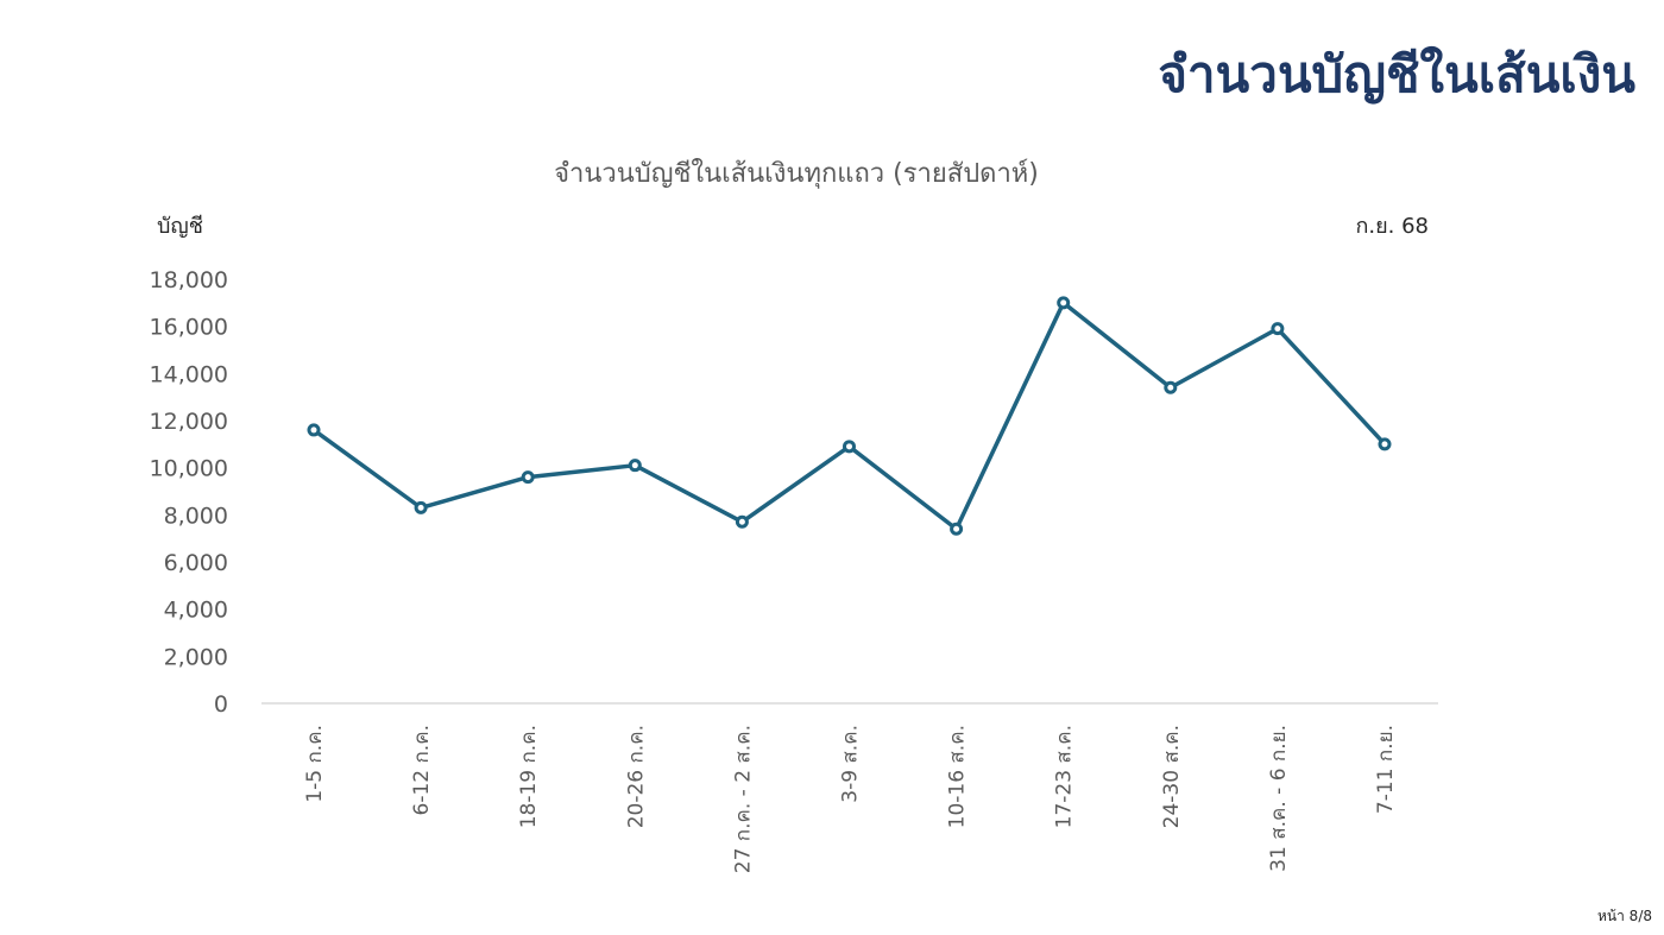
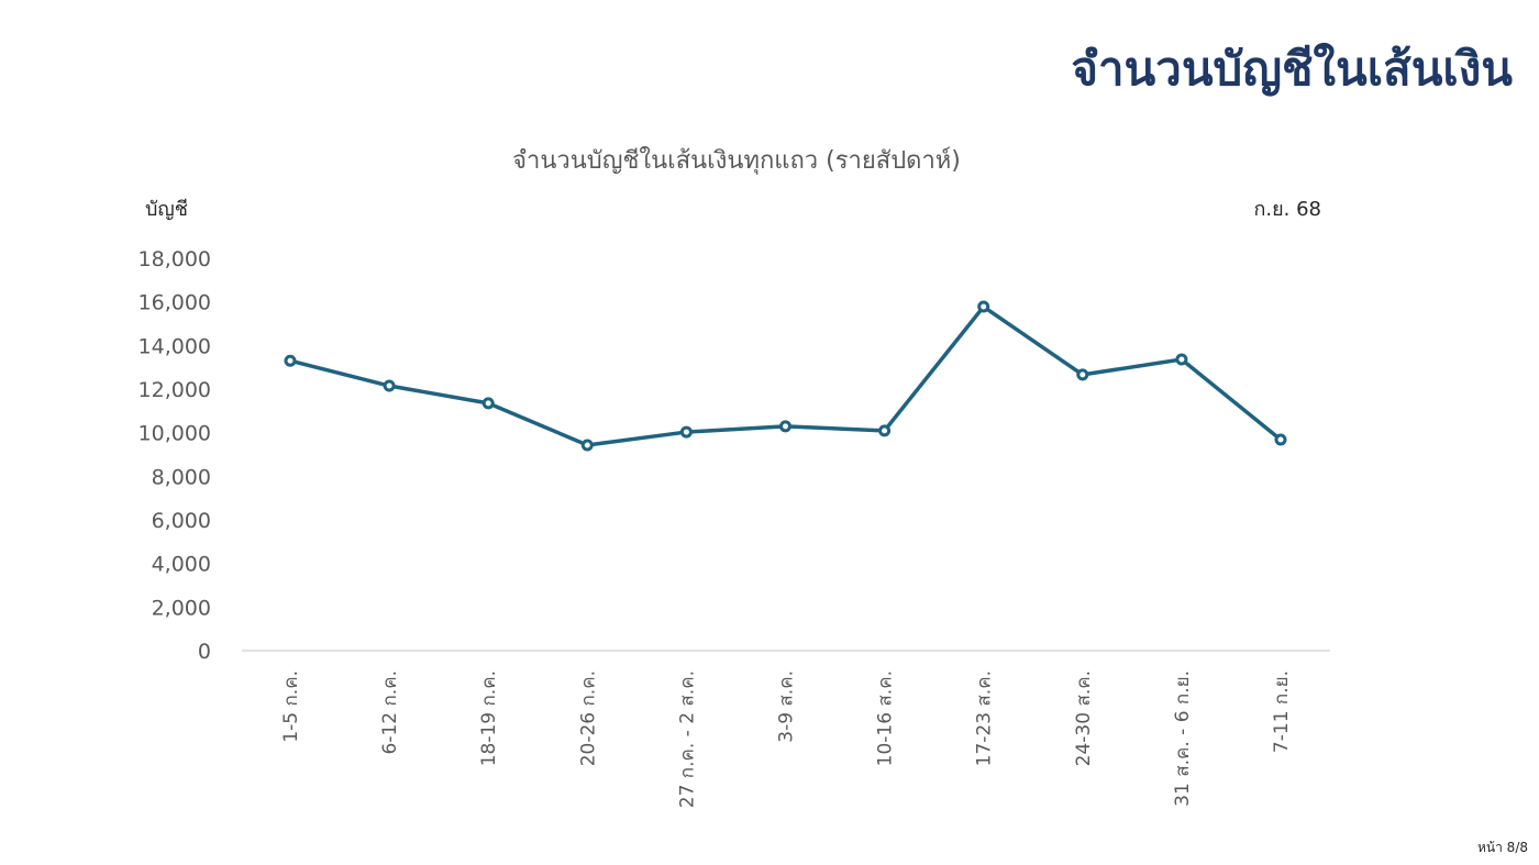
1-5 ก.ค.: 11600 -> 13300
6-12 ก.ค.: 8300 -> 12200
18-19 ก.ค.: 9600 -> 11400
20-26 ก.ค.: 10100 -> 9400
27 ก.ค. - 2 ส.ค.: 7700 -> 10000
3-9 ส.ค.: 10900 -> 10300
10-16 ส.ค.: 7400 -> 10100
17-23 ส.ค.: 17000 -> 15800
24-30 ส.ค.: 13400 -> 12700
31 ส.ค. - 6 ก.ย.: 15900 -> 13400
7-11 ก.ย.: 11000 -> 9700
